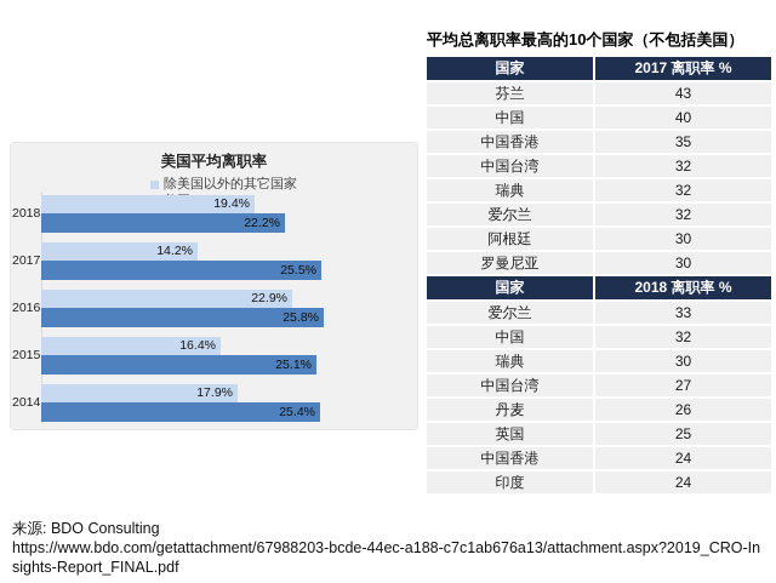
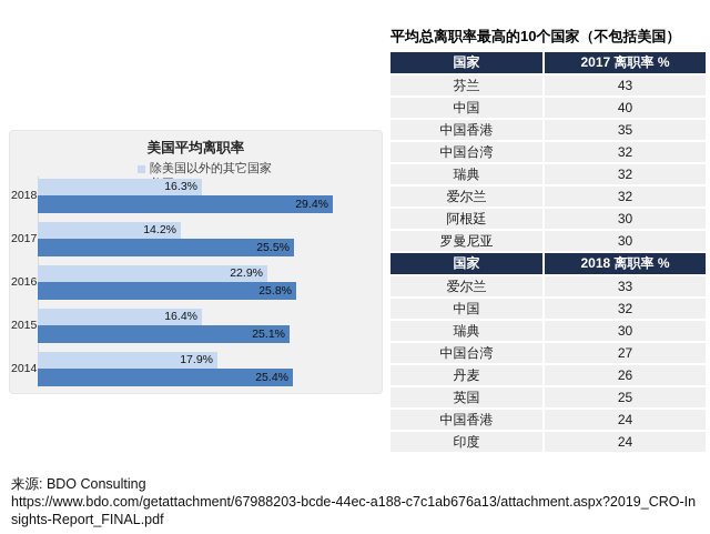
除美国以外的其它国家/2018: 19.4% -> 16.3%
美国/2018: 22.2% -> 29.4%
